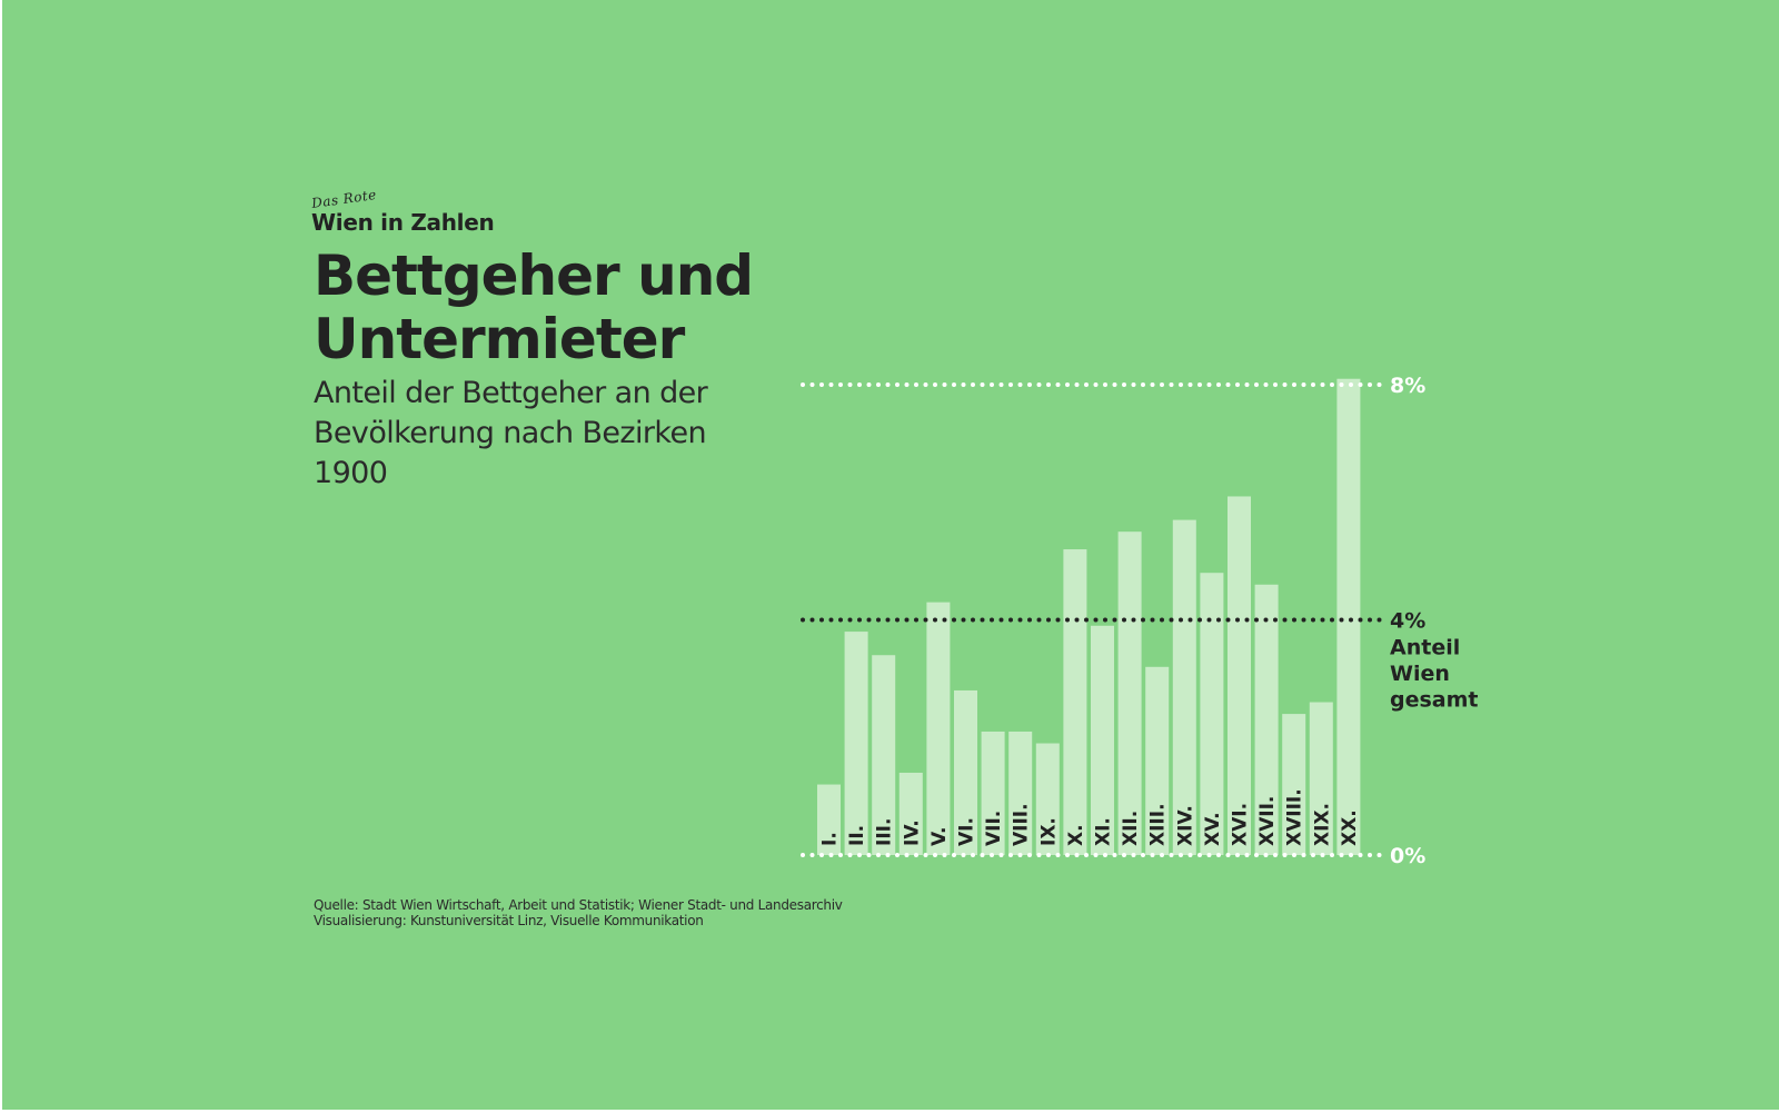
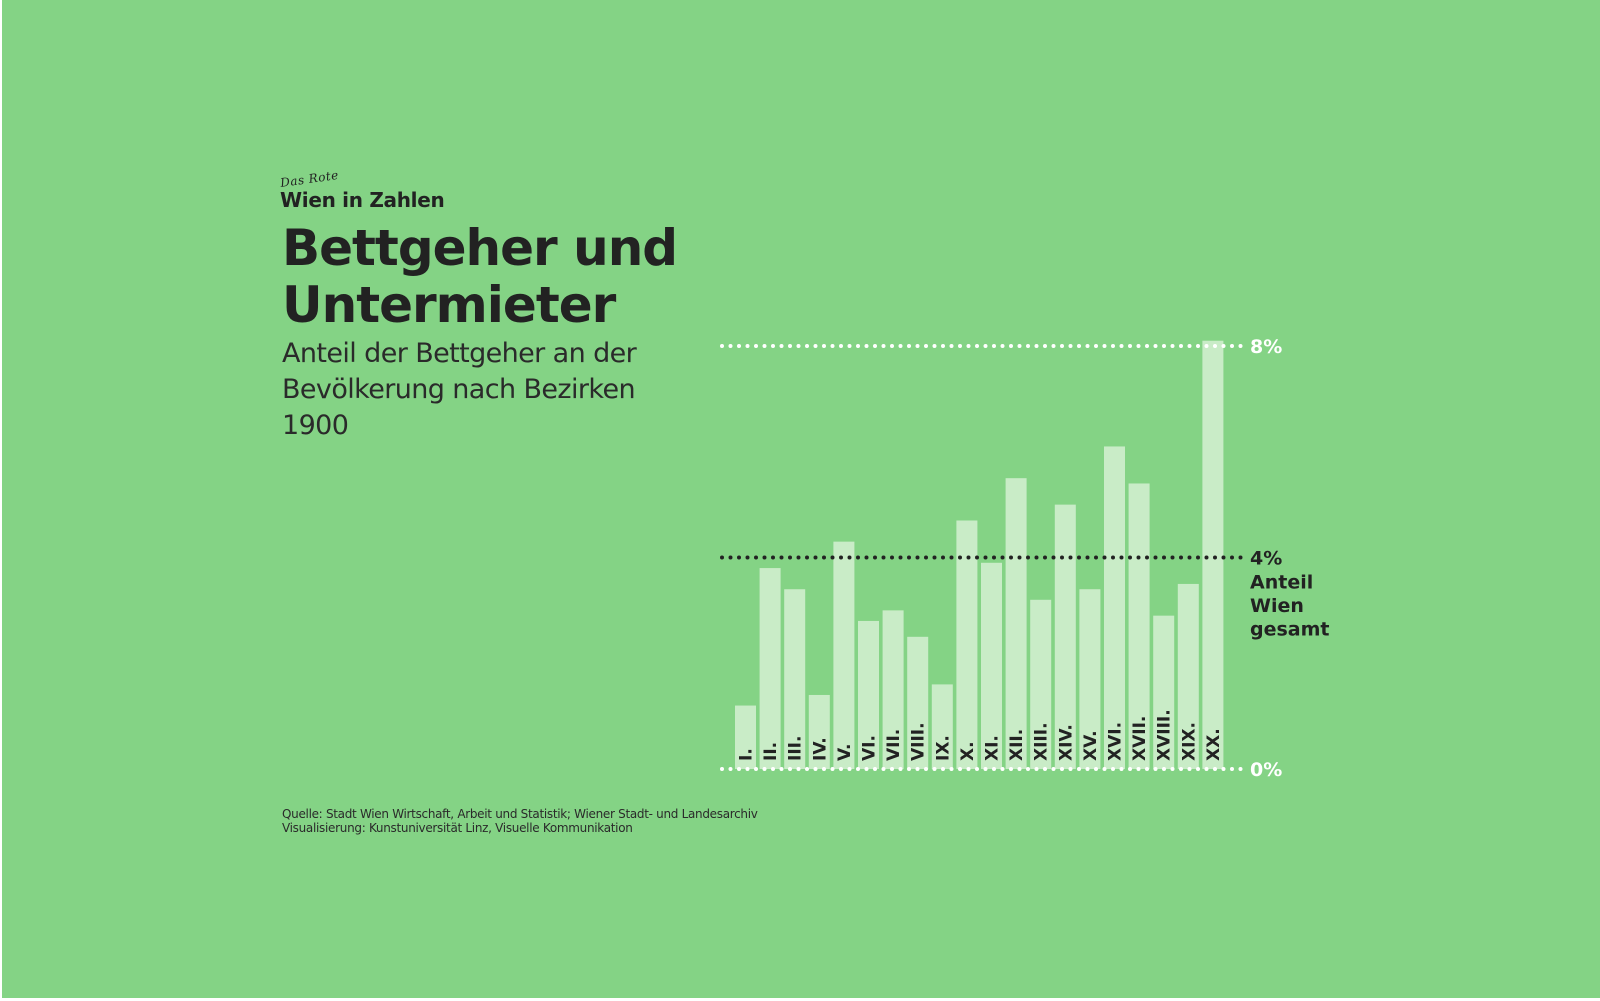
VII.: 2.1% -> 3.0%
VIII.: 2.1% -> 2.5%
IX.: 1.9% -> 1.6%
X.: 5.2% -> 4.7%
XIV.: 5.7% -> 5.0%
XV.: 4.8% -> 3.4%
XVII.: 4.6% -> 5.4%
XVIII.: 2.4% -> 2.9%
XIX.: 2.6% -> 3.5%
